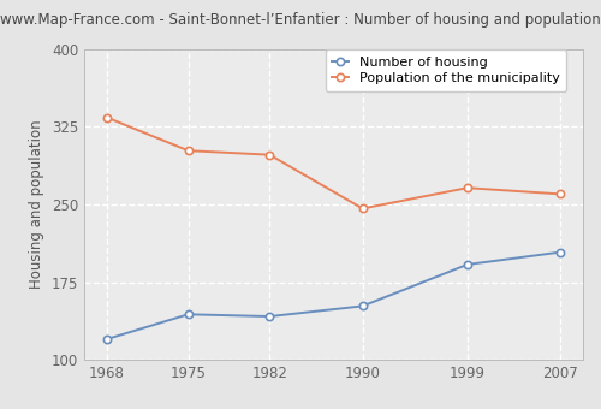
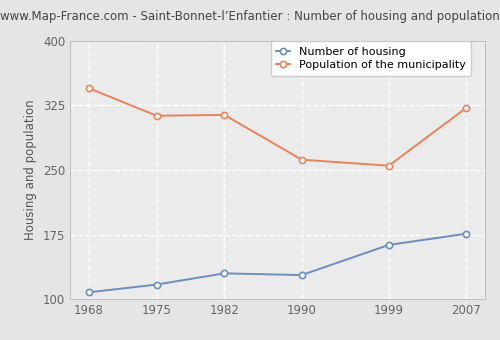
Number of housing/1968: 120 -> 108
Population of the municipality/1968: 334 -> 345
Number of housing/1975: 144 -> 117
Population of the municipality/1975: 302 -> 313
Number of housing/1982: 142 -> 130
Population of the municipality/1982: 298 -> 314
Number of housing/1990: 152 -> 128
Population of the municipality/1990: 246 -> 262
Number of housing/1999: 192 -> 163
Population of the municipality/1999: 266 -> 255
Number of housing/2007: 204 -> 176
Population of the municipality/2007: 260 -> 322
